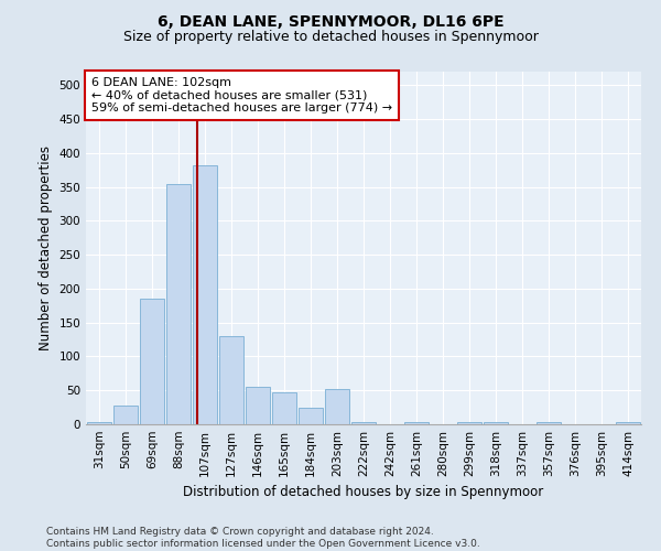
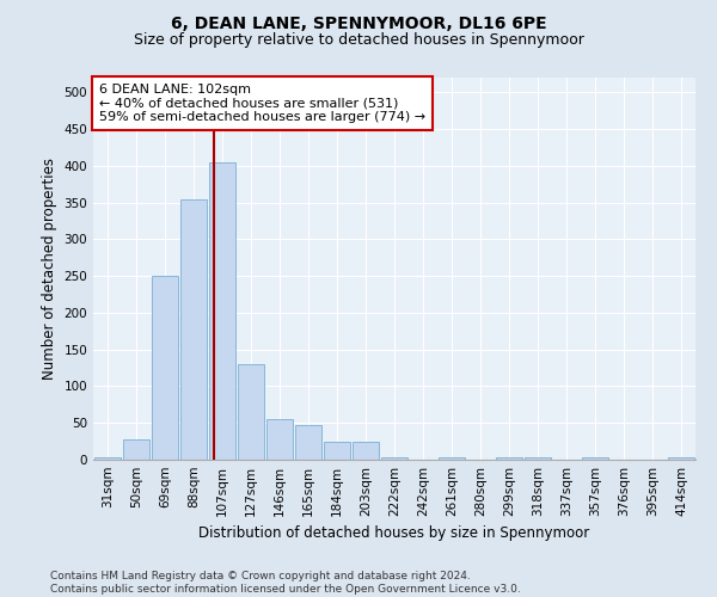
69sqm: 186 -> 250
107sqm: 382 -> 405
203sqm: 52 -> 25
